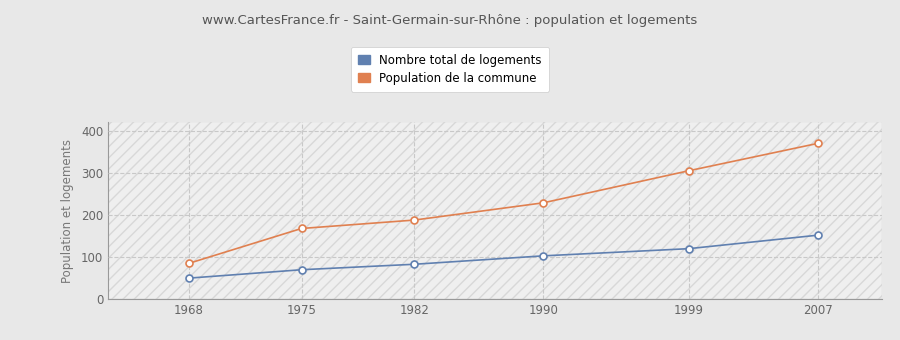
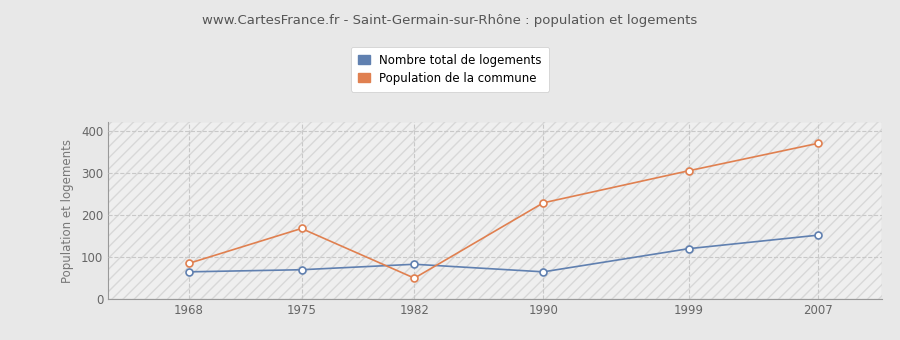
Nombre total de logements/1968: 50 -> 65
Population de la commune/1982: 188 -> 50
Nombre total de logements/1990: 103 -> 65
